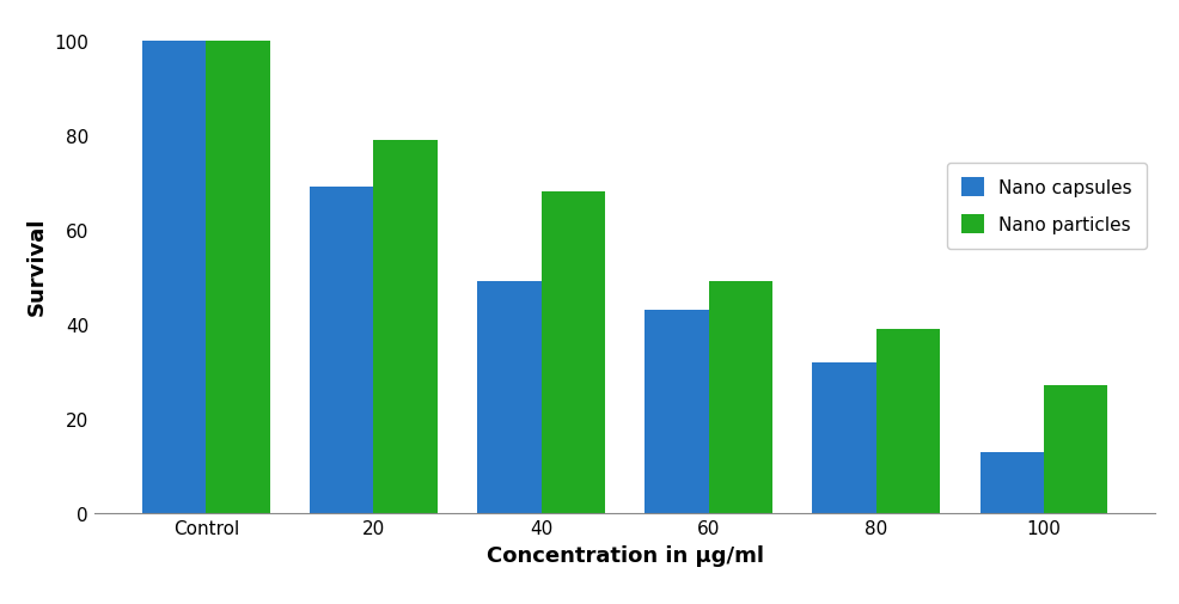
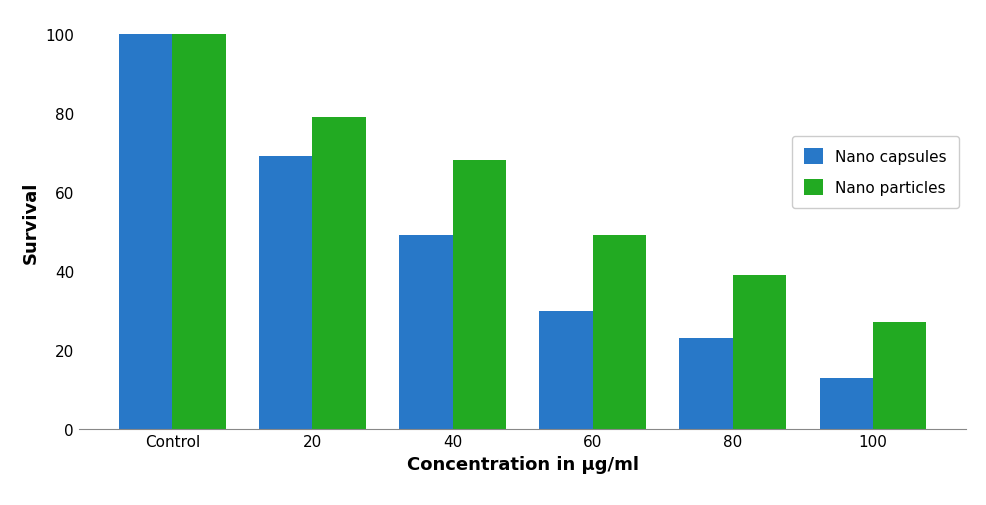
Nano capsules/60: 43 -> 30
Nano capsules/80: 32 -> 23
